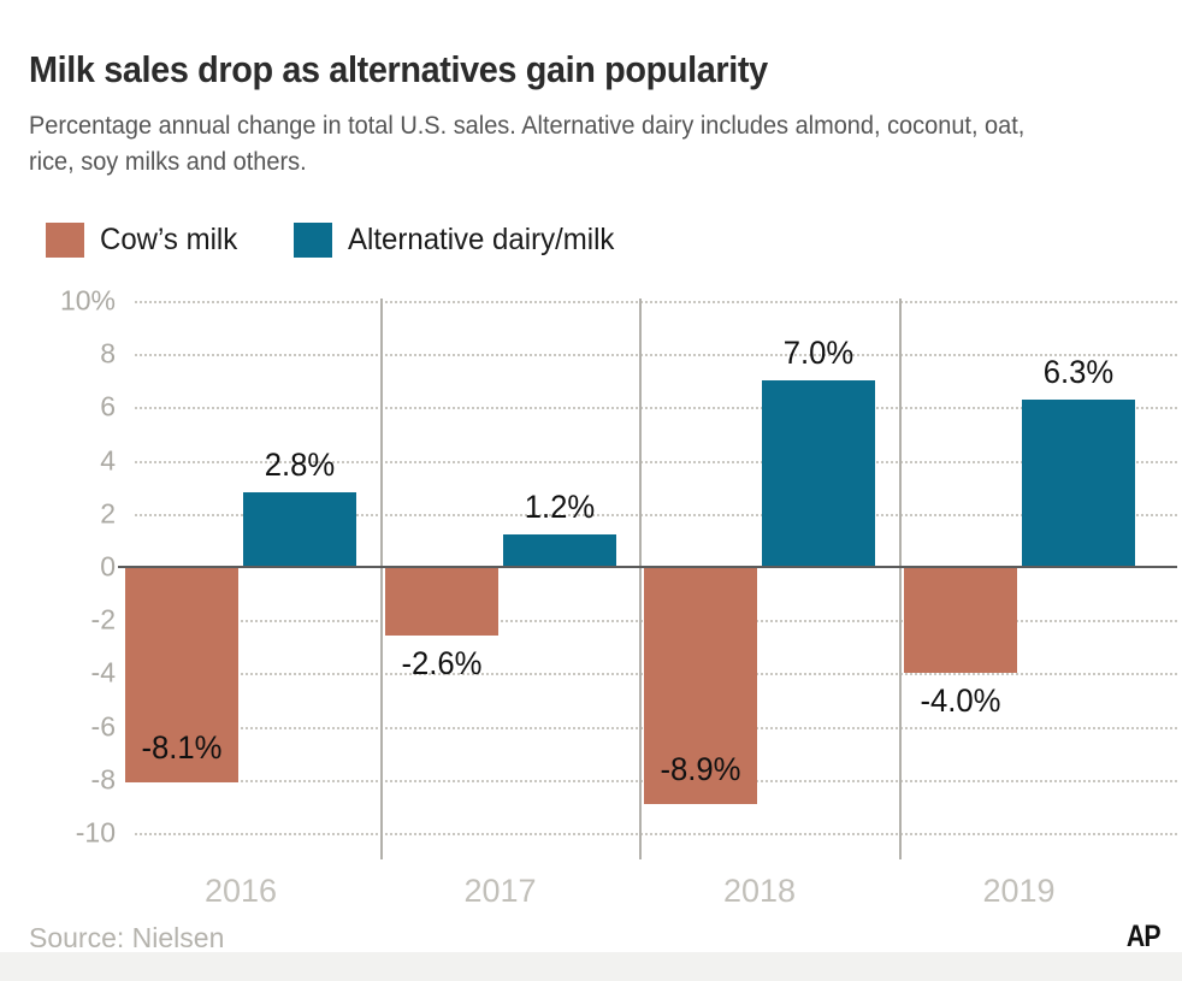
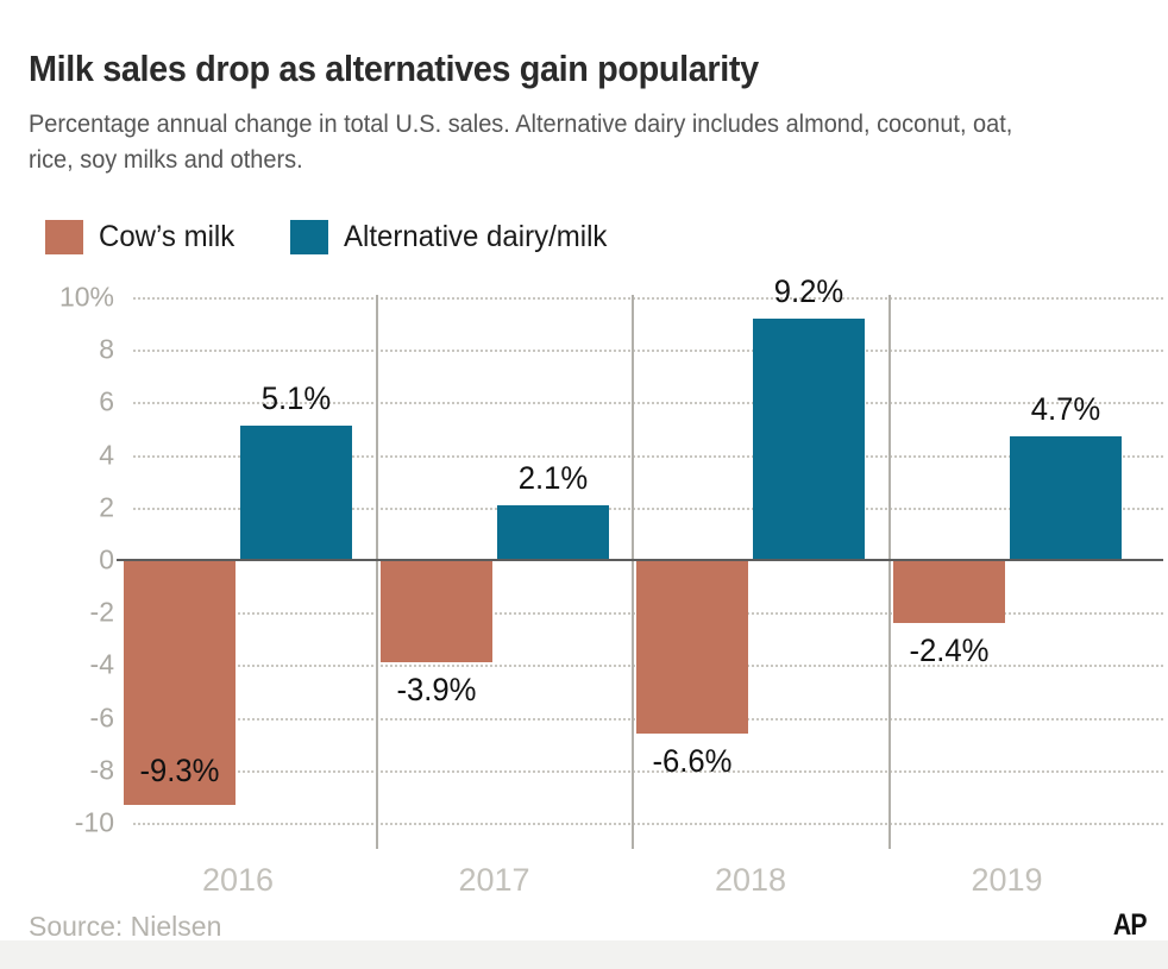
Cow’s milk/2016: -8.1% -> -9.3%
Alternative dairy/milk/2016: 2.8% -> 5.1%
Cow’s milk/2017: -2.6% -> -3.9%
Alternative dairy/milk/2017: 1.2% -> 2.1%
Cow’s milk/2018: -8.9% -> -6.6%
Alternative dairy/milk/2018: 7.0% -> 9.2%
Cow’s milk/2019: -4.0% -> -2.4%
Alternative dairy/milk/2019: 6.3% -> 4.7%
